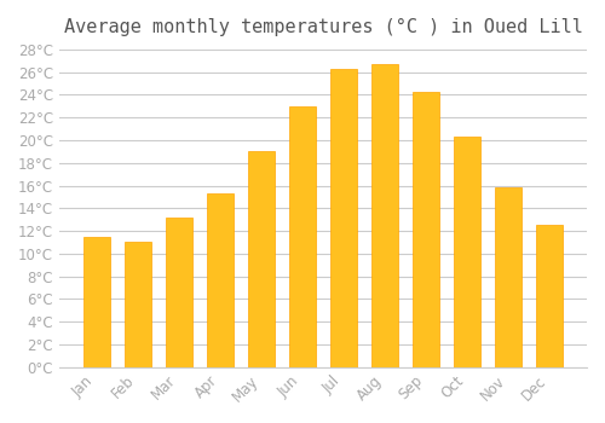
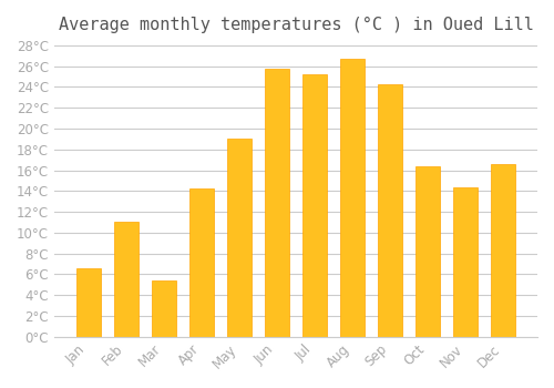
Jan: 11.5°C -> 6.6°C
Mar: 13.2°C -> 5.4°C
Apr: 15.3°C -> 14.2°C
Jun: 23.0°C -> 25.8°C
Jul: 26.3°C -> 25.2°C
Oct: 20.3°C -> 16.4°C
Nov: 15.8°C -> 14.4°C
Dec: 12.5°C -> 16.6°C
